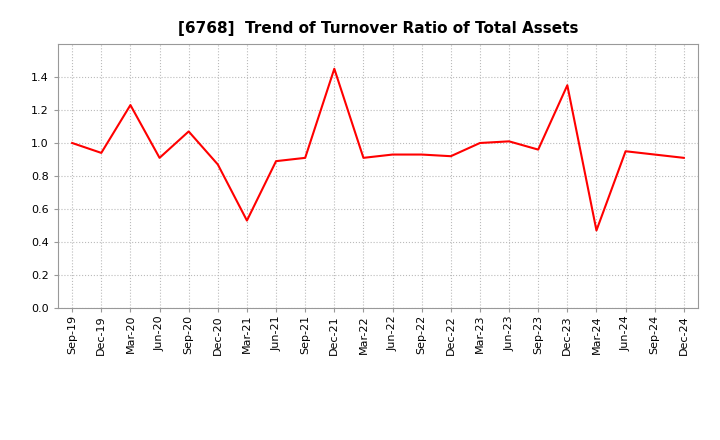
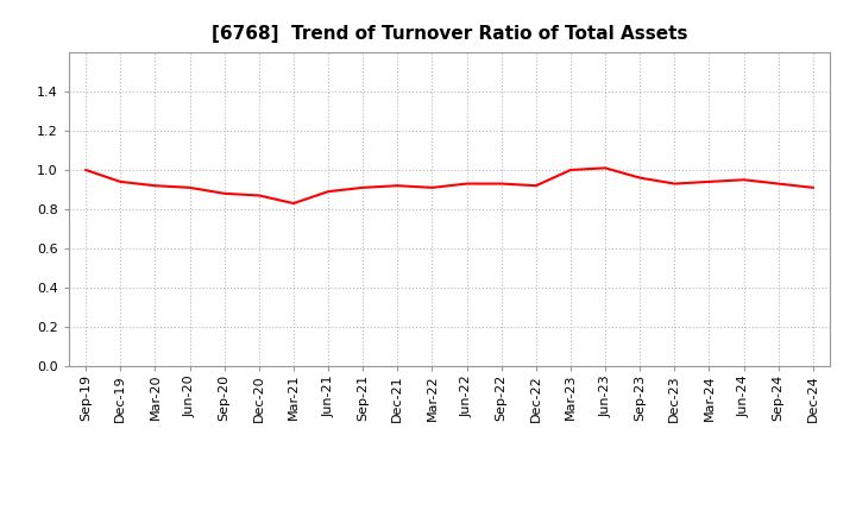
Mar-20: 1.23 -> 0.92
Sep-20: 1.07 -> 0.88
Mar-21: 0.53 -> 0.83
Dec-21: 1.45 -> 0.92
Dec-23: 1.35 -> 0.93
Mar-24: 0.47 -> 0.94
